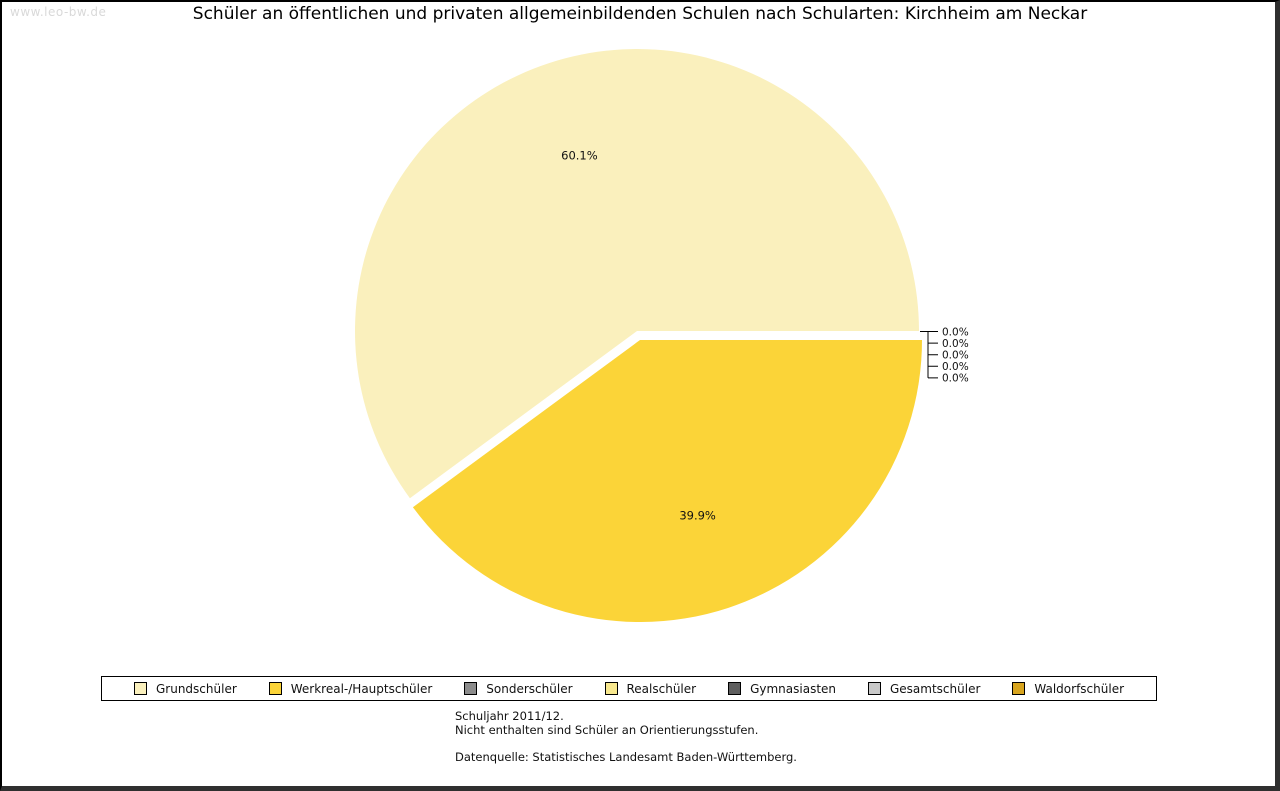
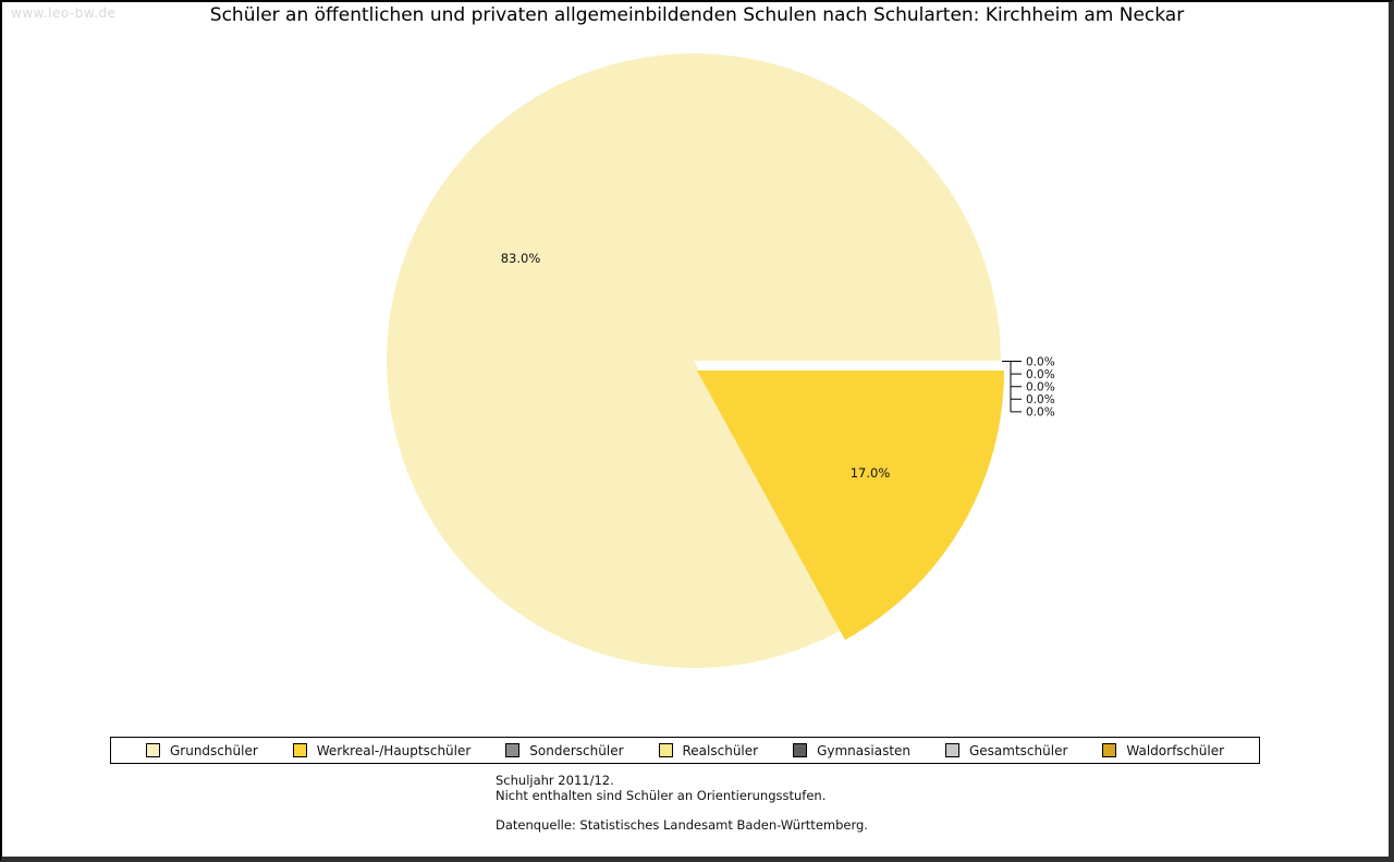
Grundschüler: 60.1% -> 83.0%
Werkreal-/Hauptschüler: 39.9% -> 17.0%
